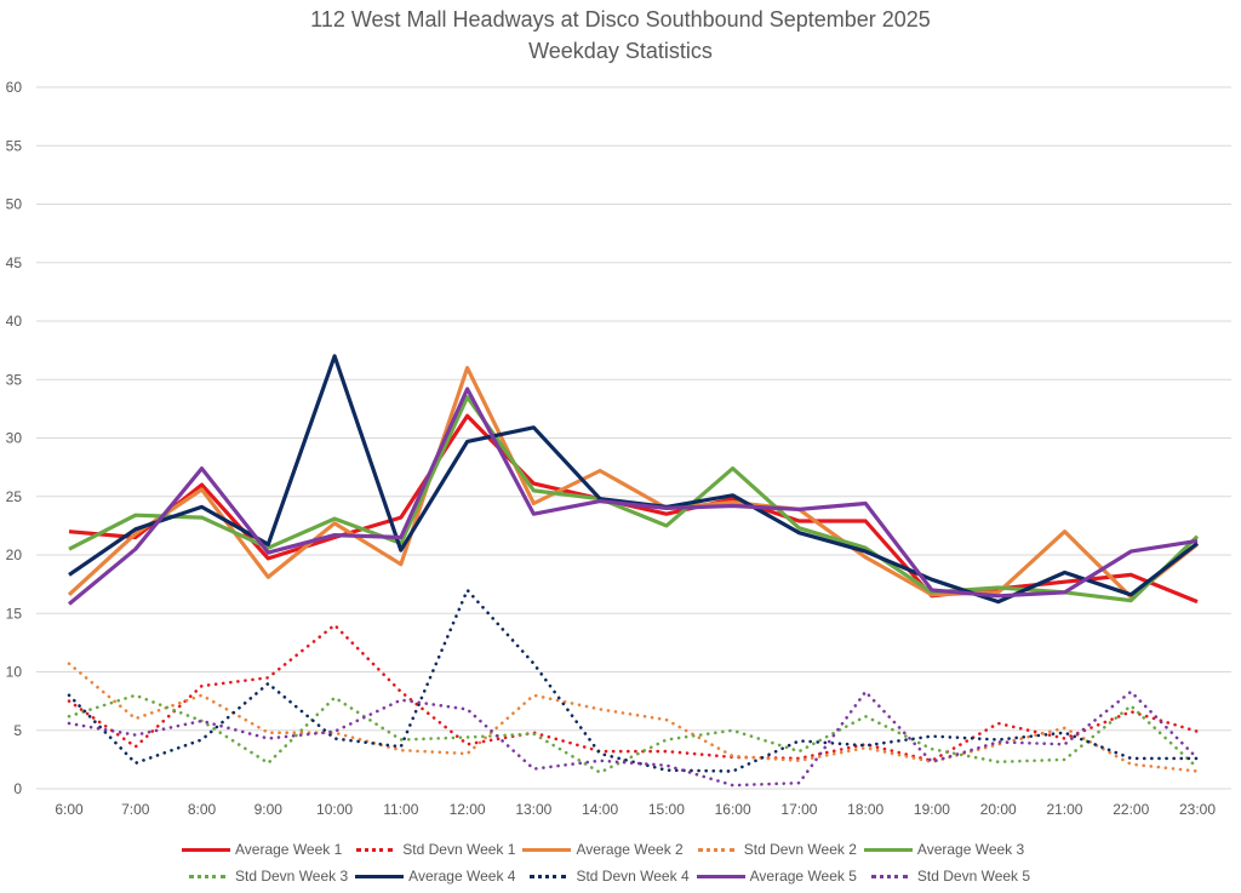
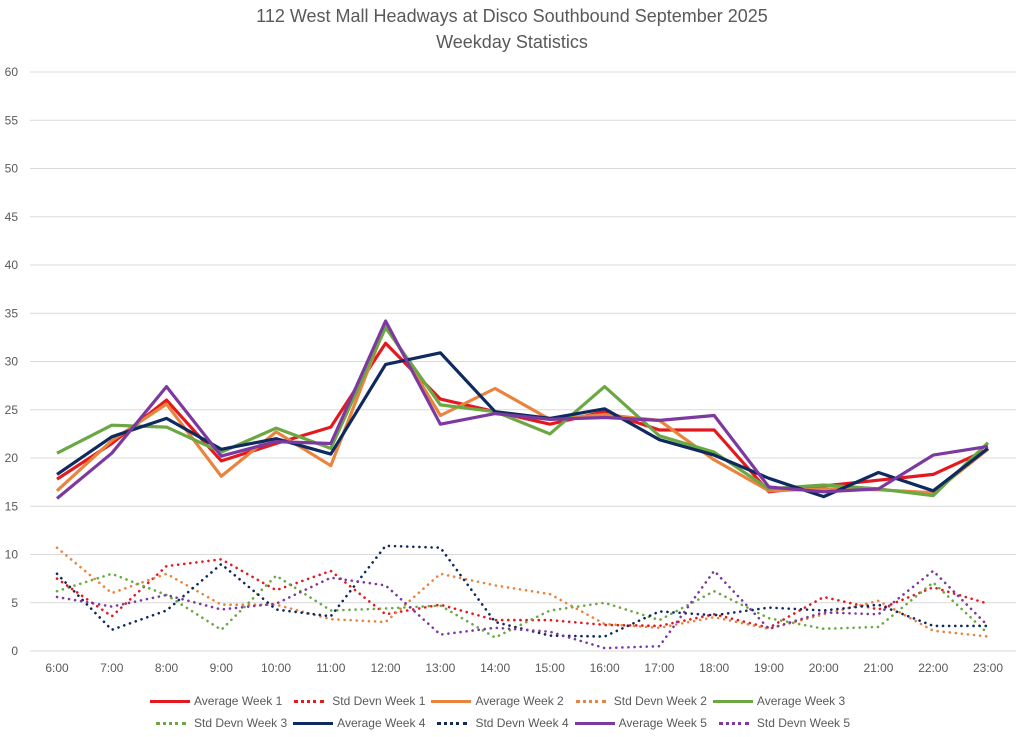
Average Week 1/6:00: 22 -> 18
Std Devn Week 1/10:00: 14 -> 6
Average Week 4/10:00: 37 -> 22
Average Week 2/12:00: 36 -> 34
Std Devn Week 4/12:00: 17 -> 11
Average Week 2/21:00: 22 -> 17
Average Week 1/23:00: 16 -> 21
